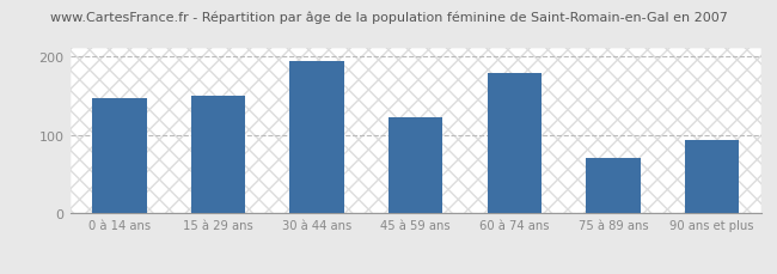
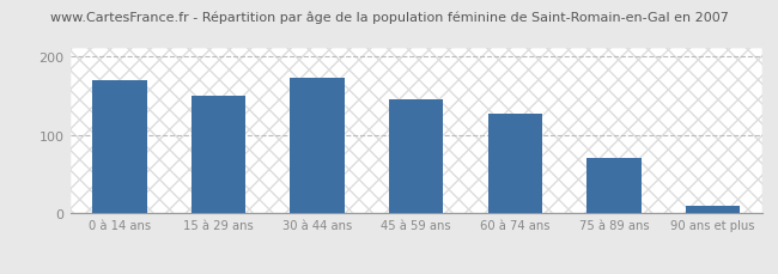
0 à 14 ans: 146 -> 170
30 à 44 ans: 194 -> 172
45 à 59 ans: 122 -> 145
60 à 74 ans: 178 -> 127
90 ans et plus: 94 -> 10
